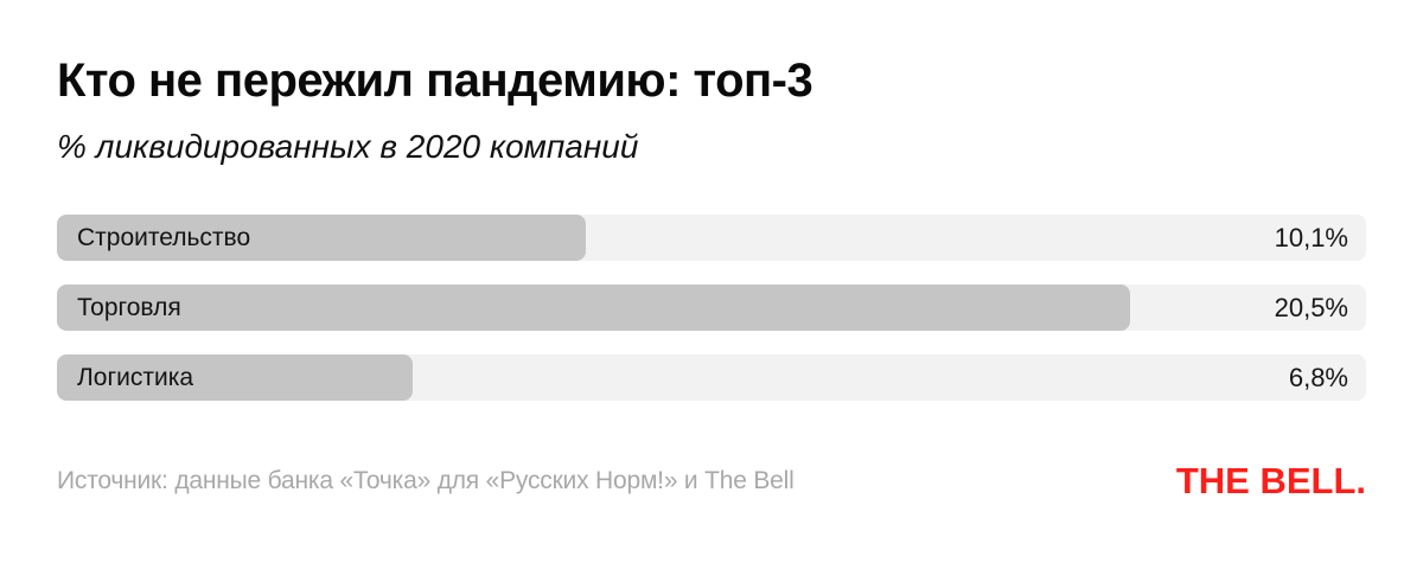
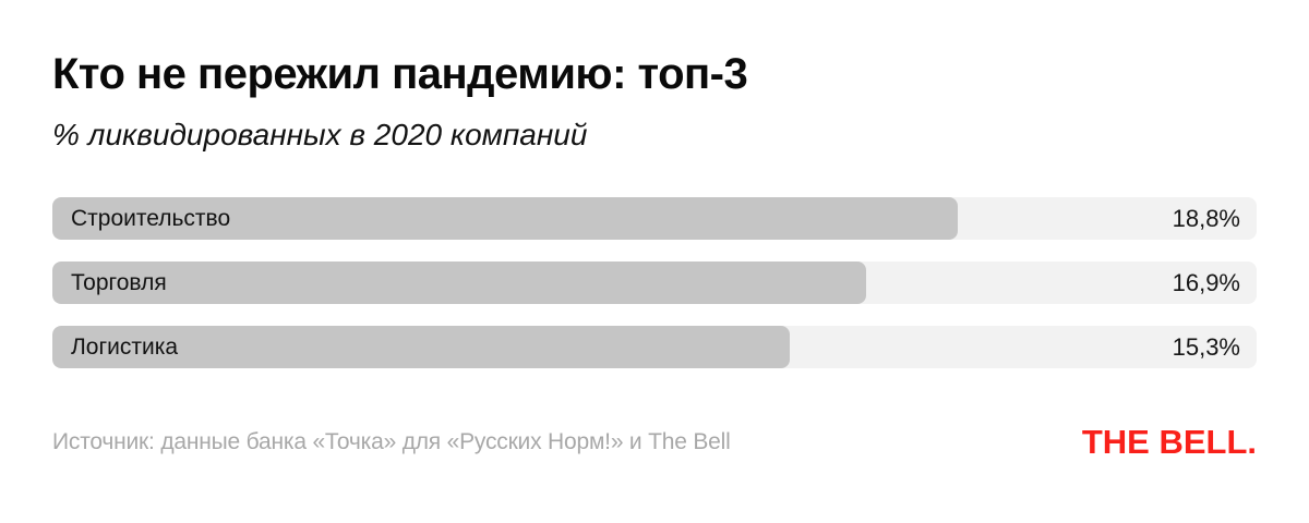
Строительство: 10,1% -> 18,8%
Торговля: 20,5% -> 16,9%
Логистика: 6,8% -> 15,3%
